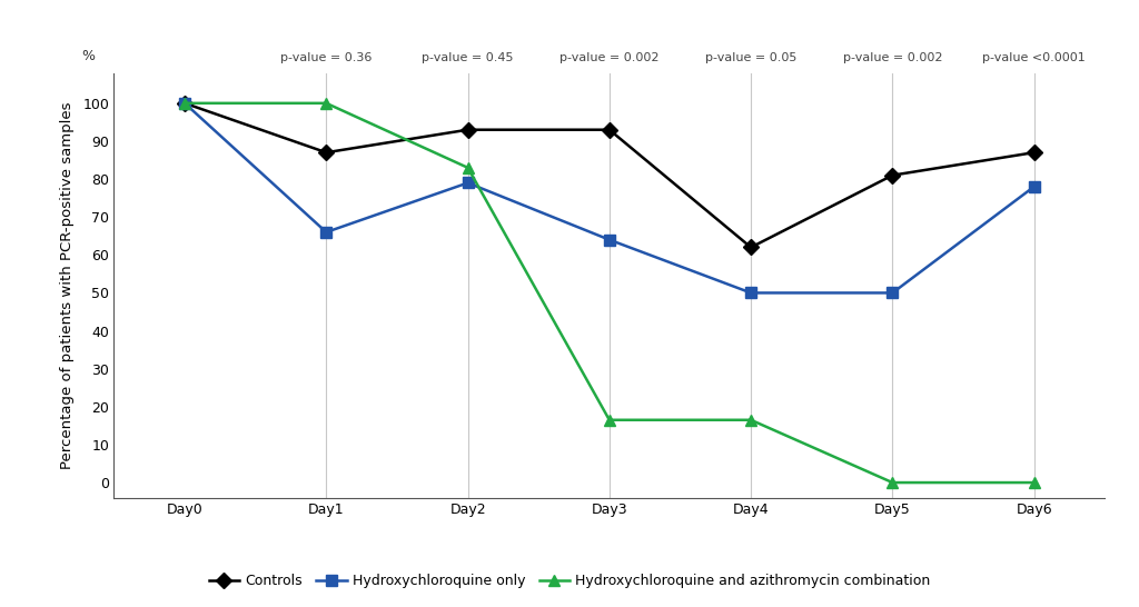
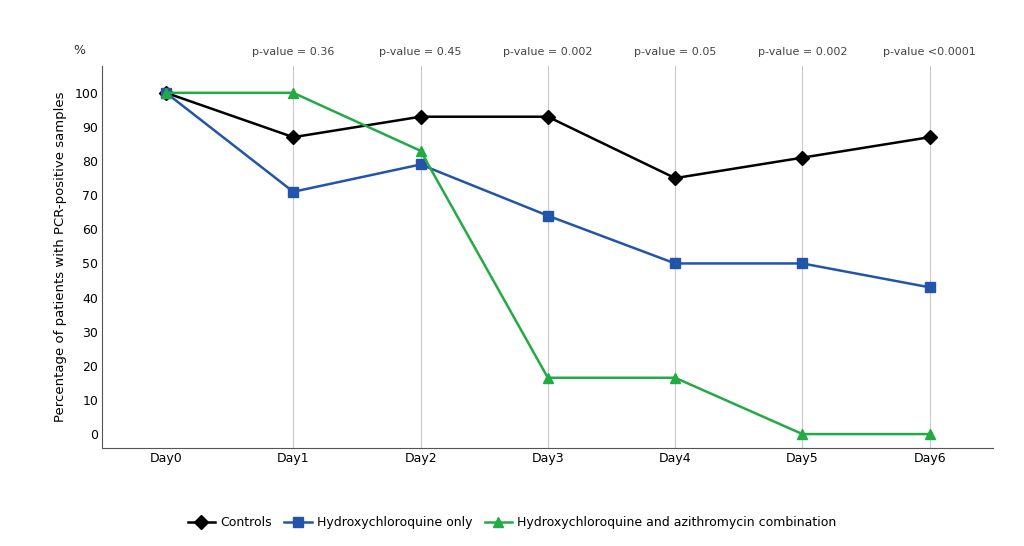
Hydroxychloroquine only/Day1: 66 -> 71
Controls/Day4: 62 -> 75
Hydroxychloroquine only/Day6: 78 -> 43
